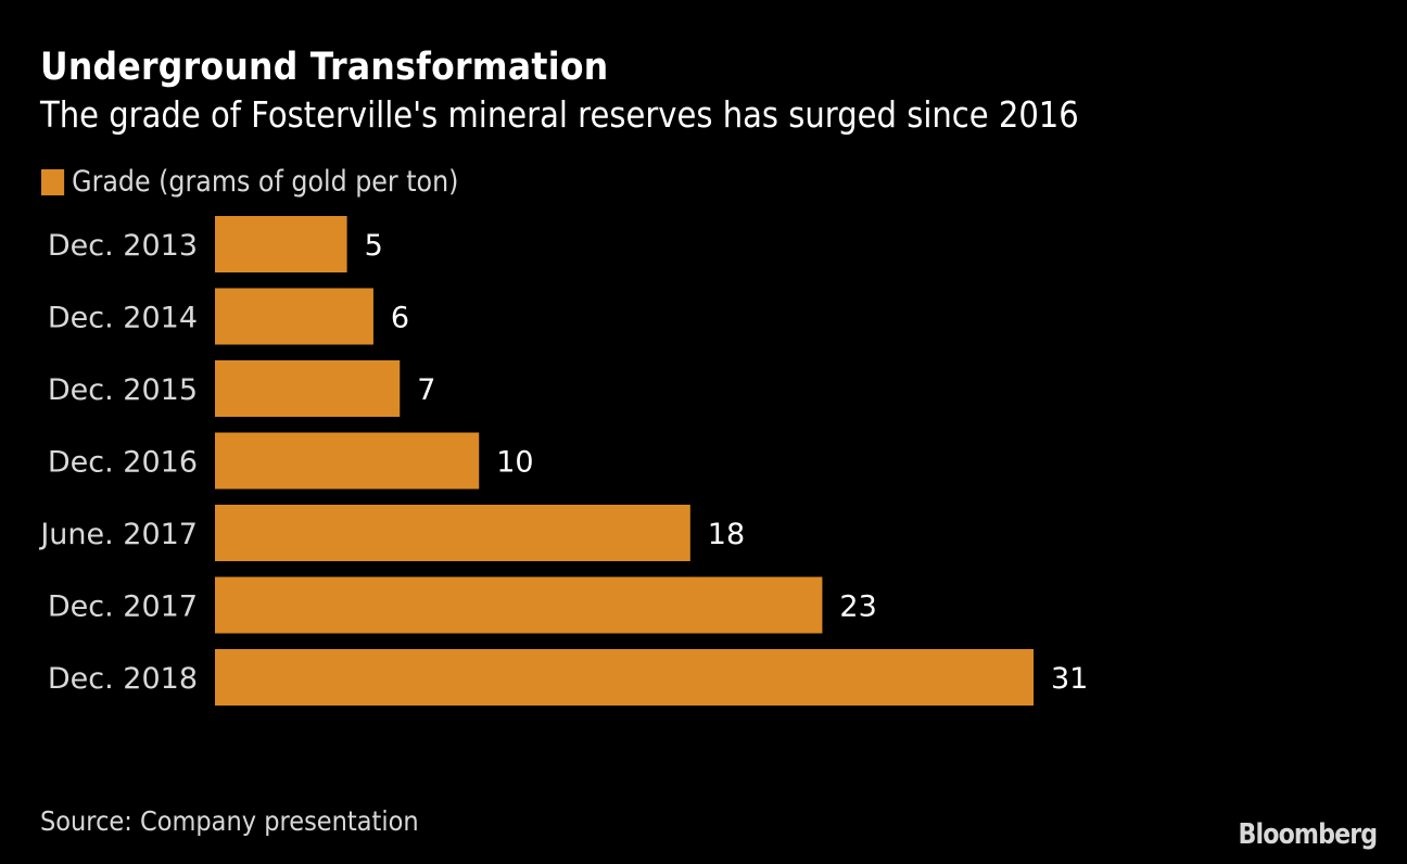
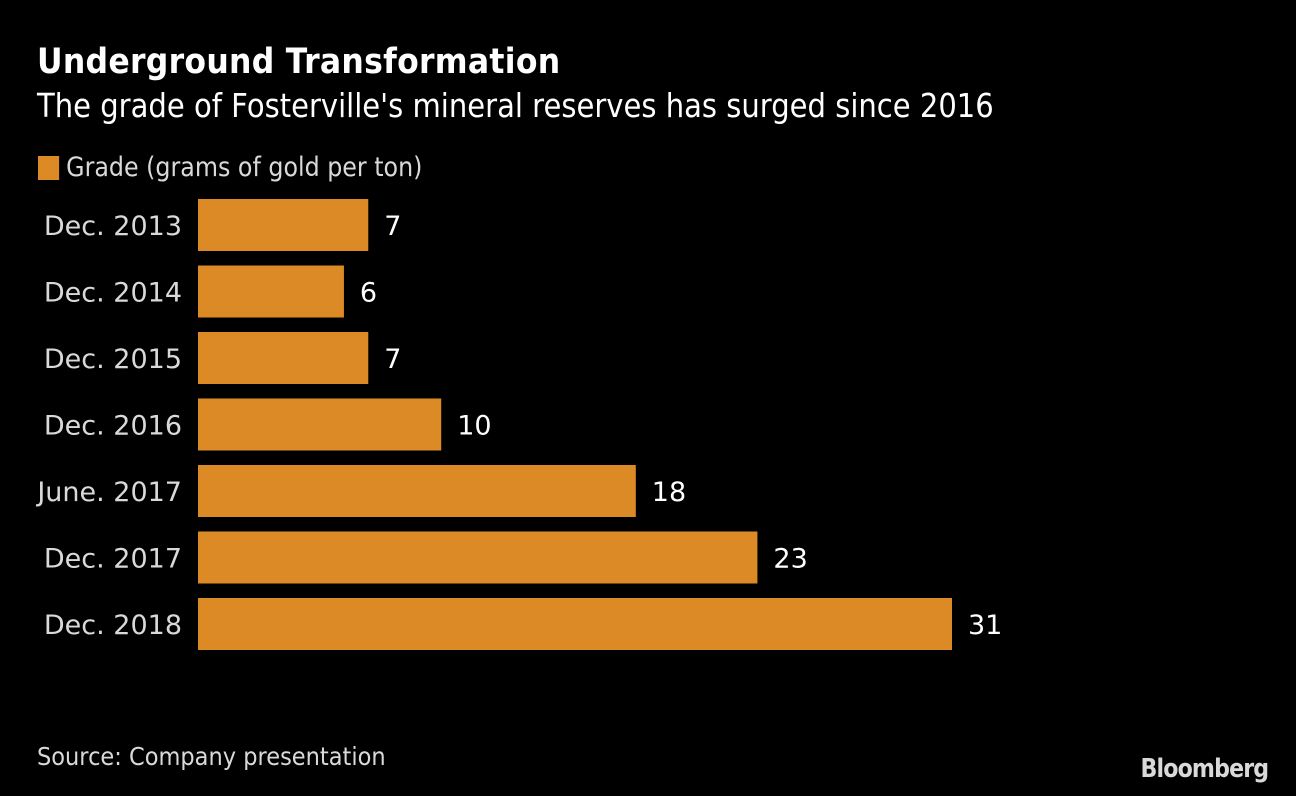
Dec. 2013: 5 -> 7
